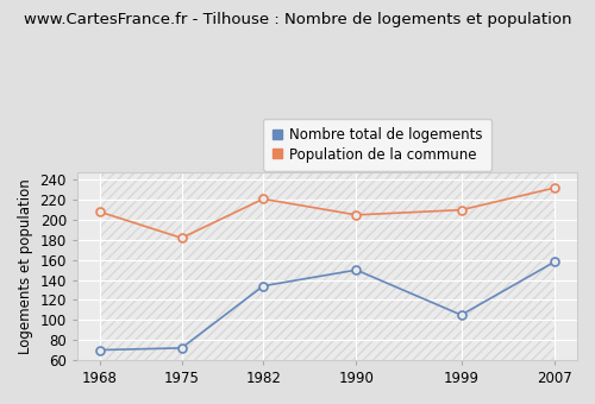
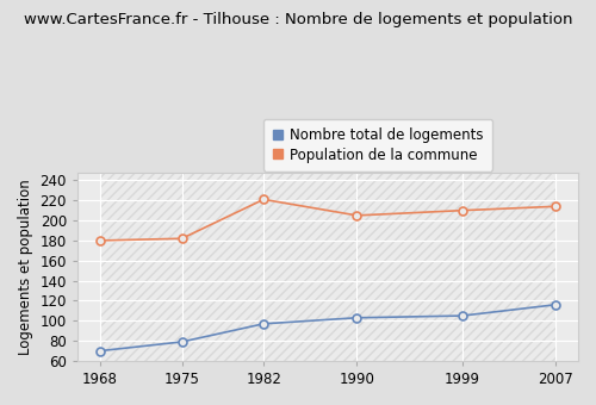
Population de la commune/1968: 208 -> 180
Nombre total de logements/1975: 72 -> 79
Nombre total de logements/1982: 134 -> 97
Nombre total de logements/1990: 150 -> 103
Nombre total de logements/2007: 158 -> 116
Population de la commune/2007: 232 -> 214
